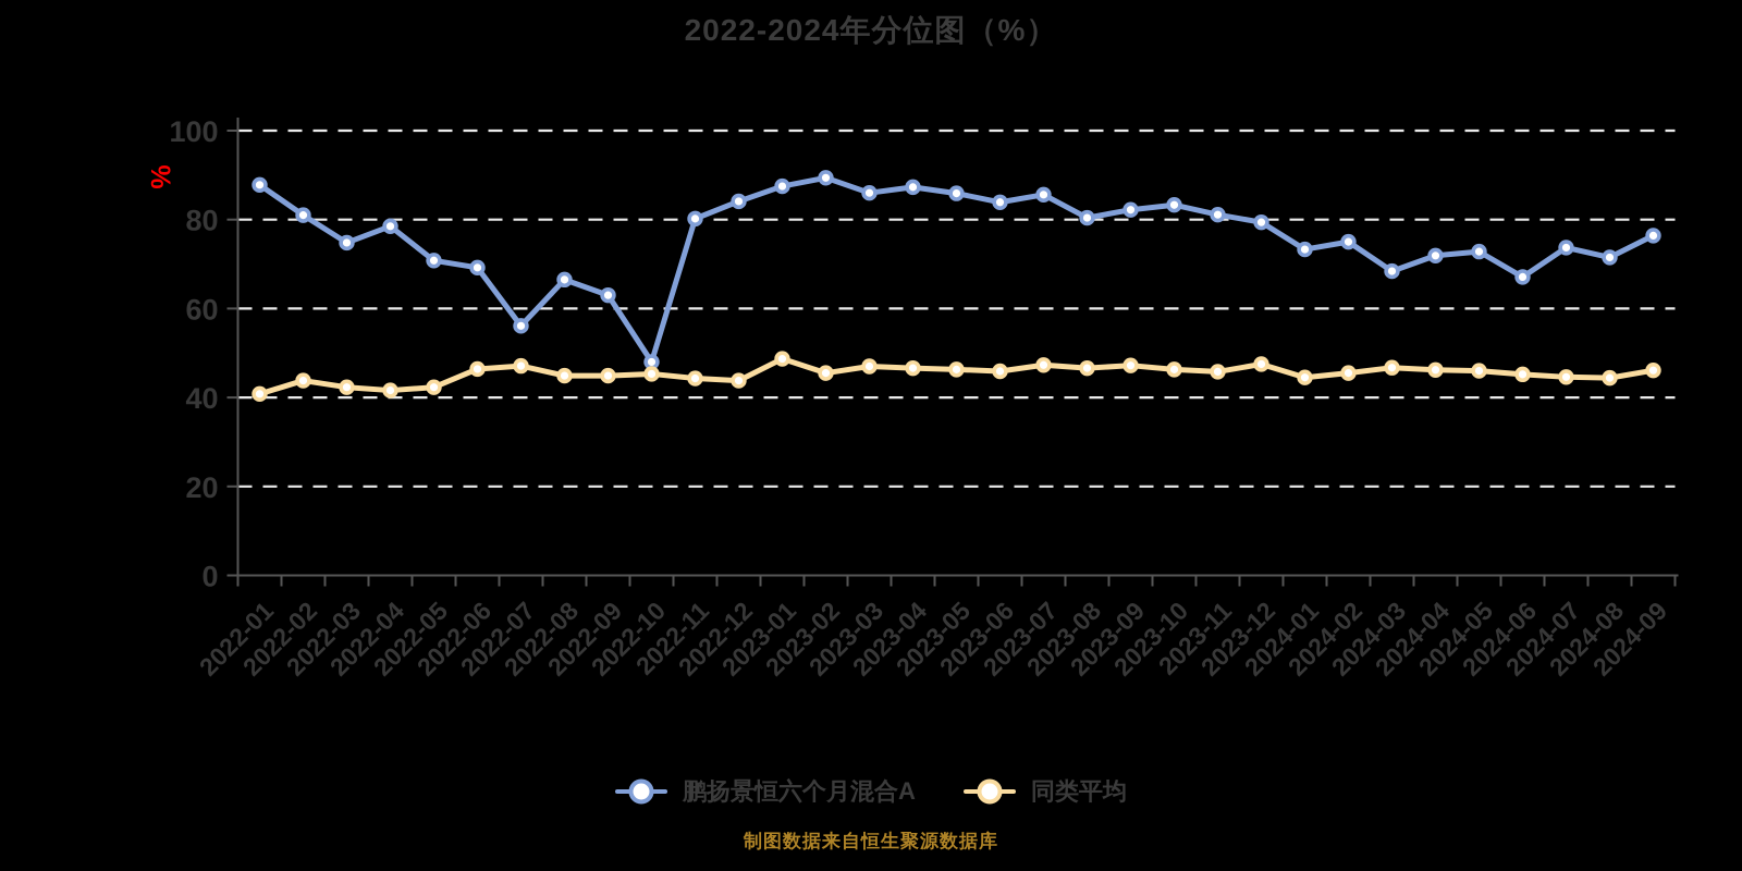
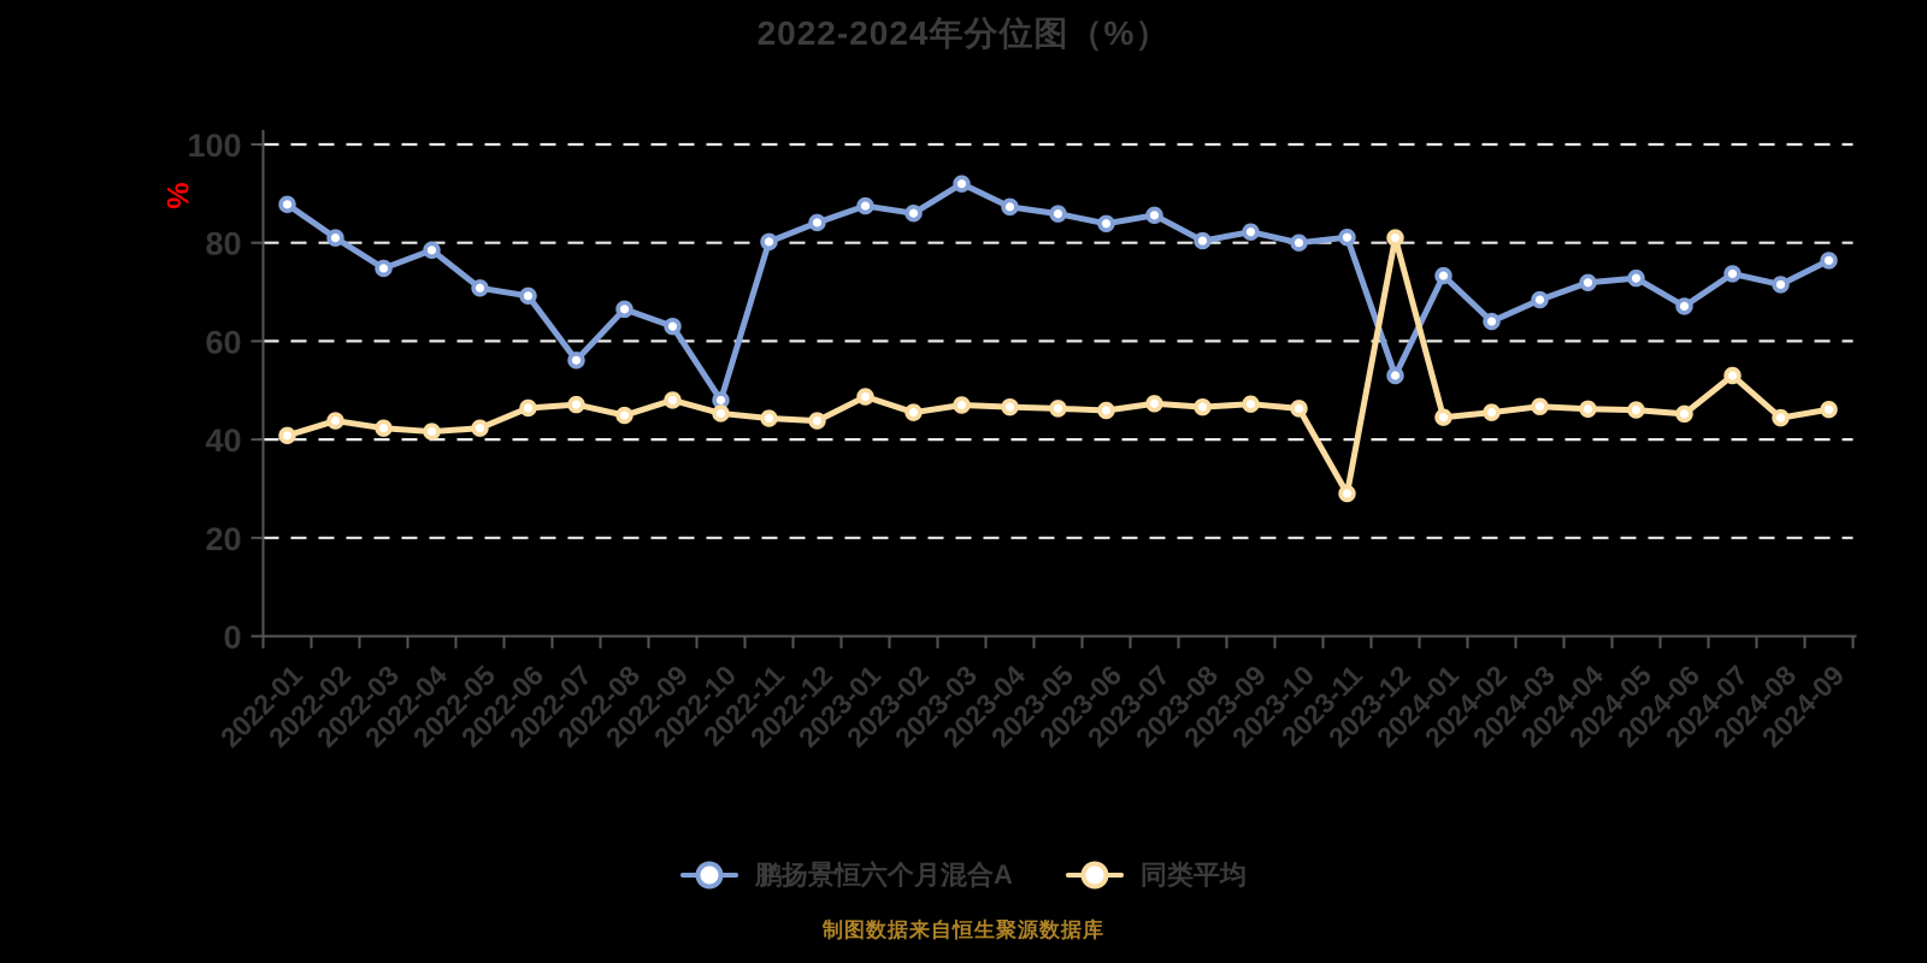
同类平均/2022-09: 45 -> 48
鹏扬景恒六个月混合A/2023-02: 89 -> 86
鹏扬景恒六个月混合A/2023-03: 86 -> 92
鹏扬景恒六个月混合A/2023-10: 83 -> 80
同类平均/2023-11: 46 -> 29
鹏扬景恒六个月混合A/2023-12: 79 -> 53
同类平均/2023-12: 48 -> 81
鹏扬景恒六个月混合A/2024-02: 75 -> 64
同类平均/2024-07: 45 -> 53
